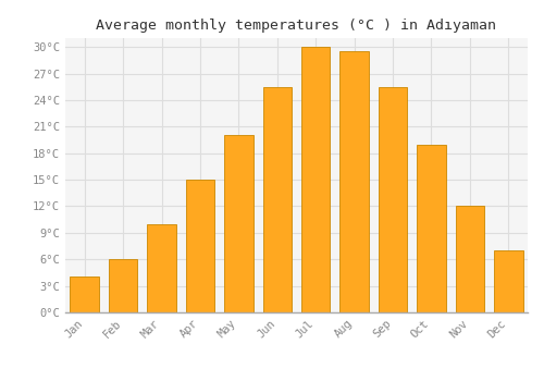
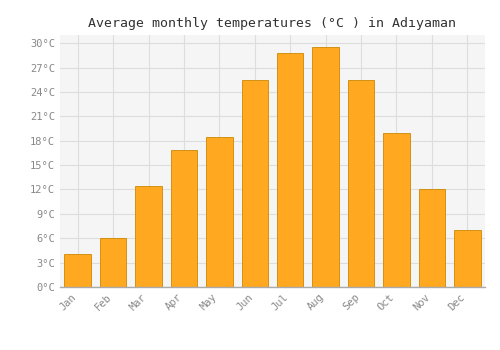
Mar: 10.0°C -> 12.4°C
Apr: 15.0°C -> 16.8°C
May: 20.0°C -> 18.4°C
Jul: 30.0°C -> 28.8°C
